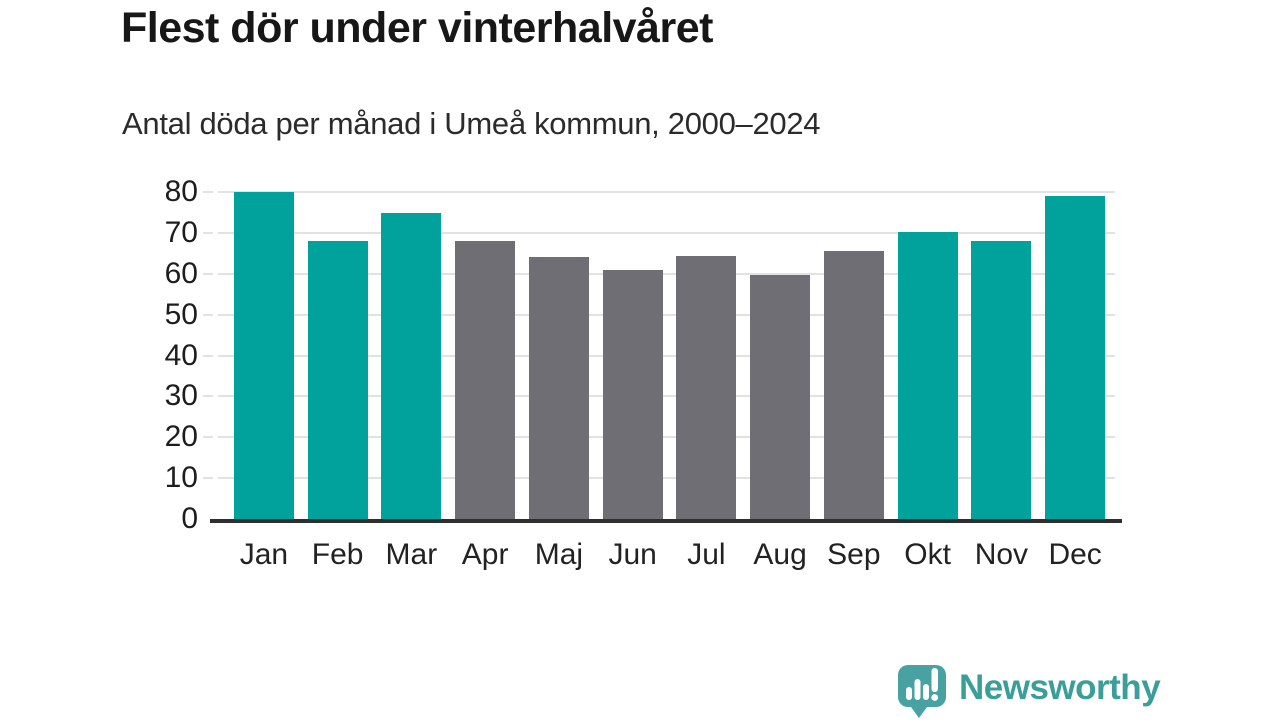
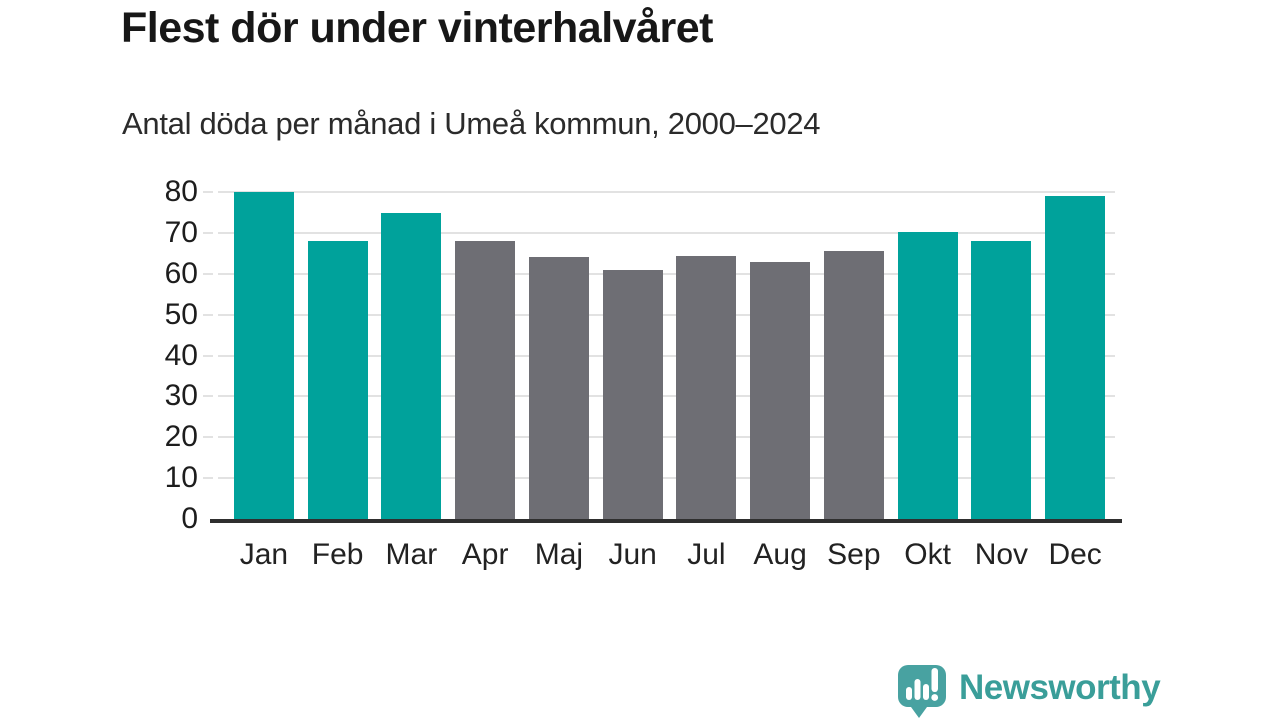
Aug: 60 -> 63
